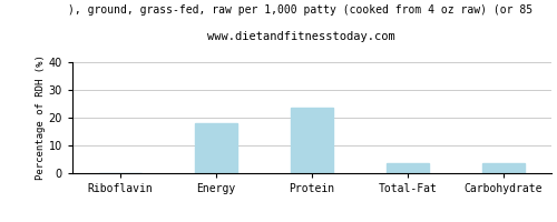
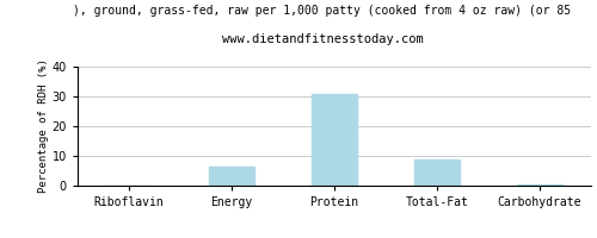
Energy: 18.0 -> 6.5
Protein: 23.5 -> 31.0
Total-Fat: 3.5 -> 9.0
Carbohydrate: 3.5 -> 0.5
